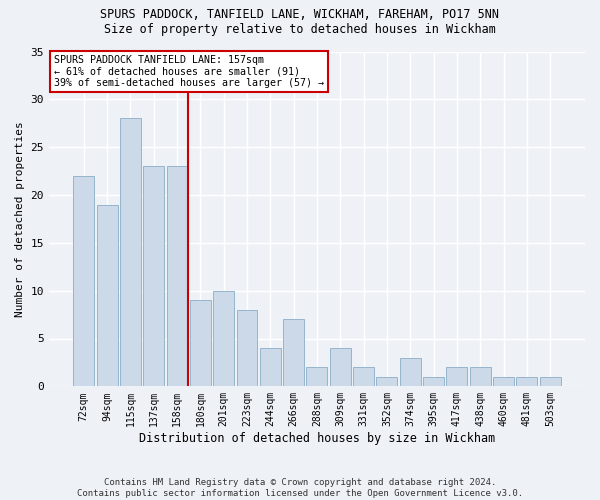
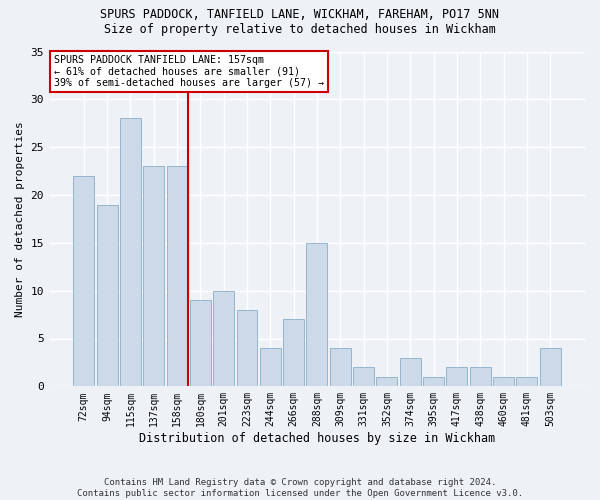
288sqm: 2 -> 15
503sqm: 1 -> 4
